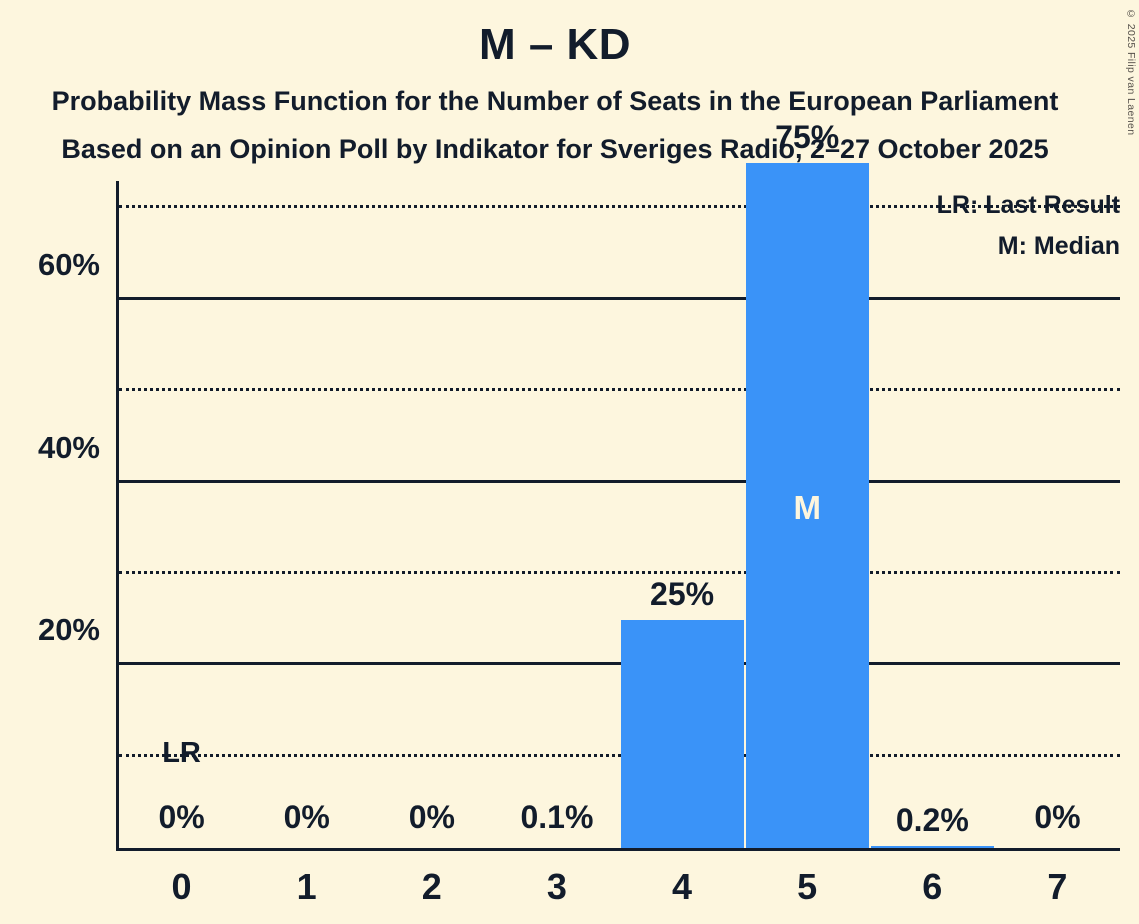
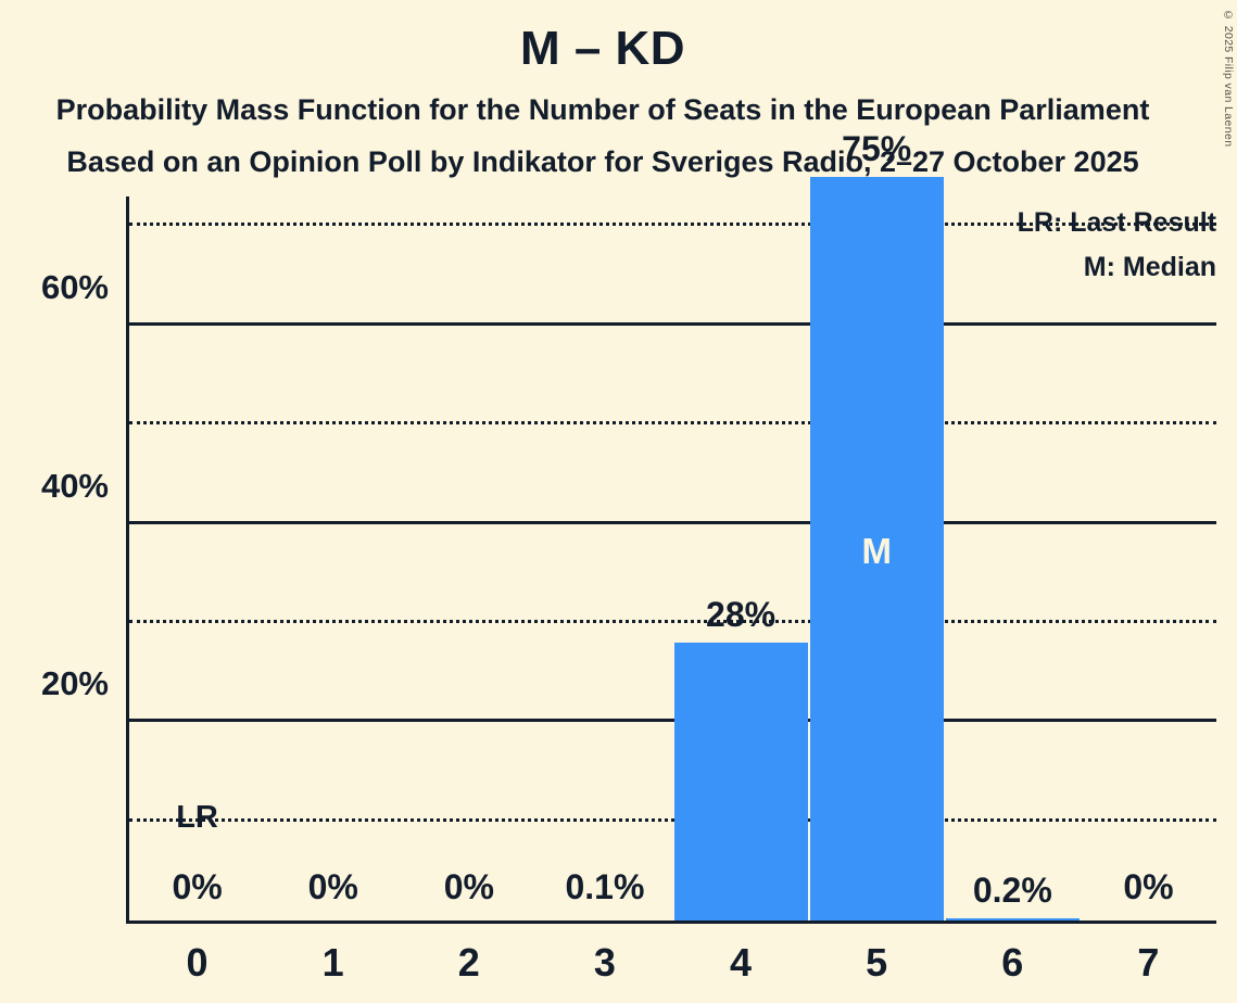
4: 25% -> 28%
